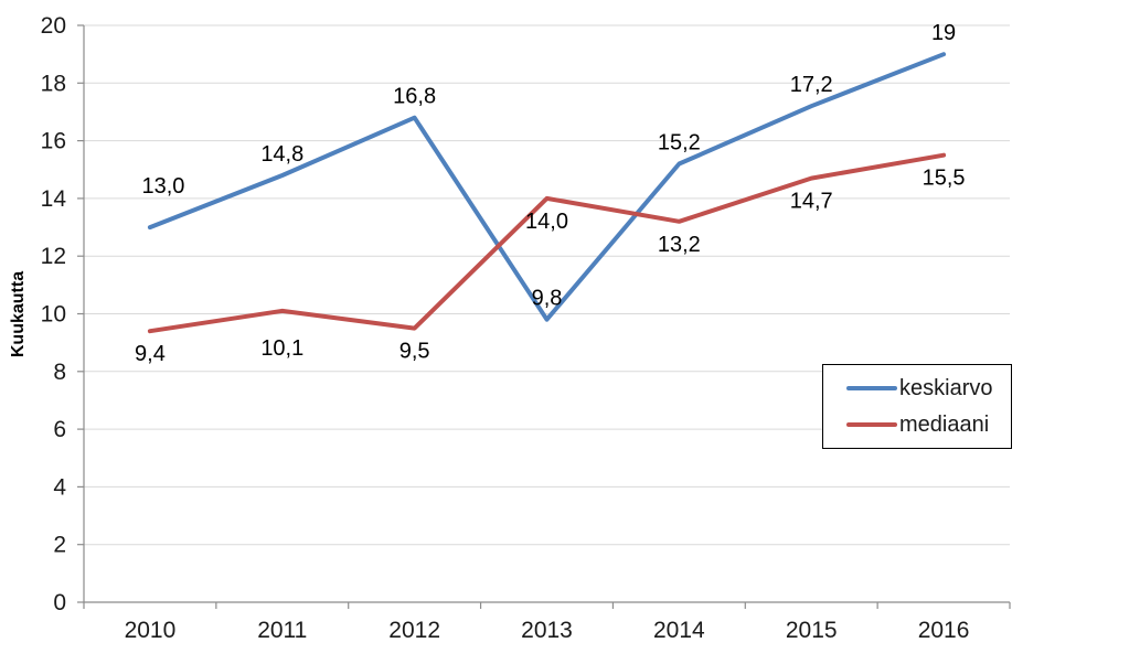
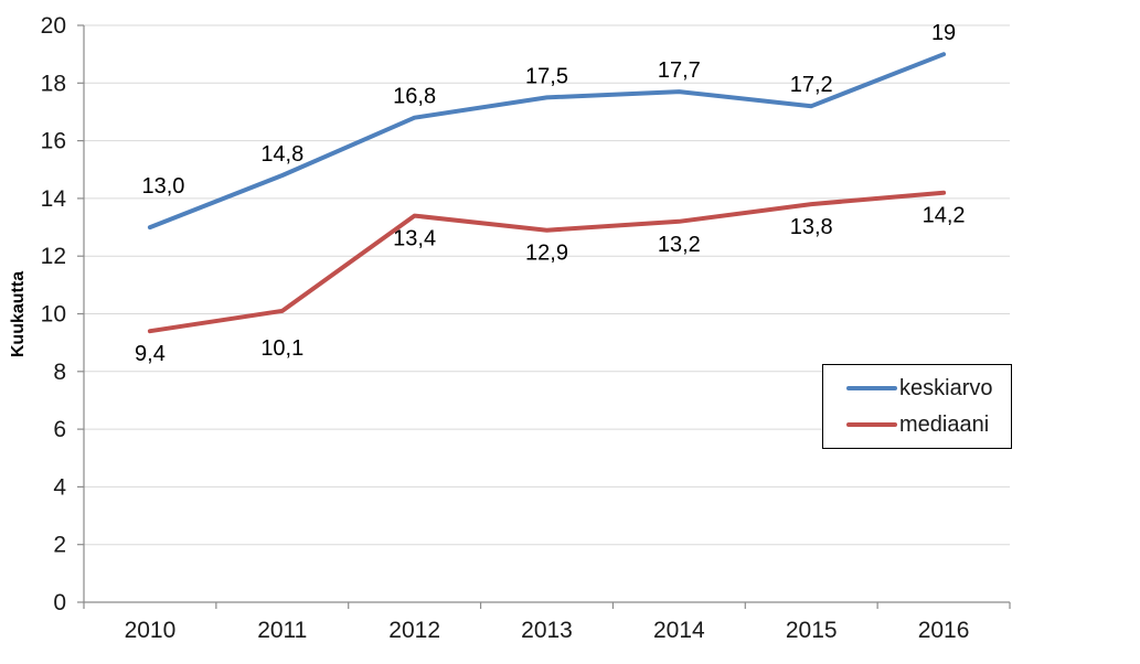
mediaani/2012: 9,5 -> 13,4
keskiarvo/2013: 9,8 -> 17,5
mediaani/2013: 14,0 -> 12,9
keskiarvo/2014: 15,2 -> 17,7
mediaani/2015: 14,7 -> 13,8
mediaani/2016: 15,5 -> 14,2
